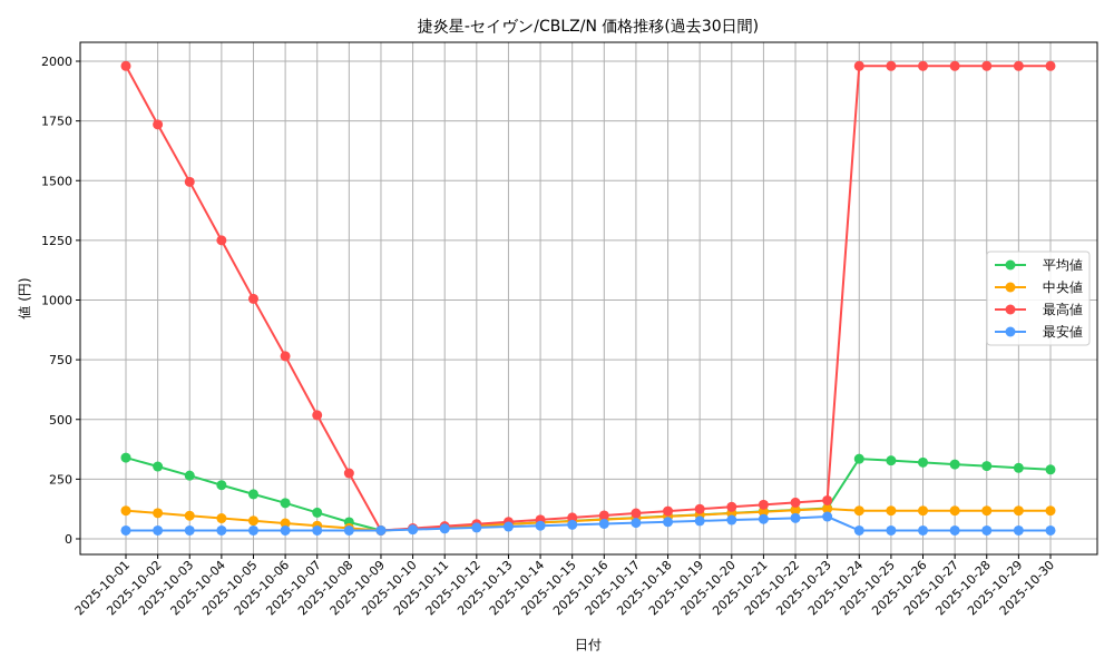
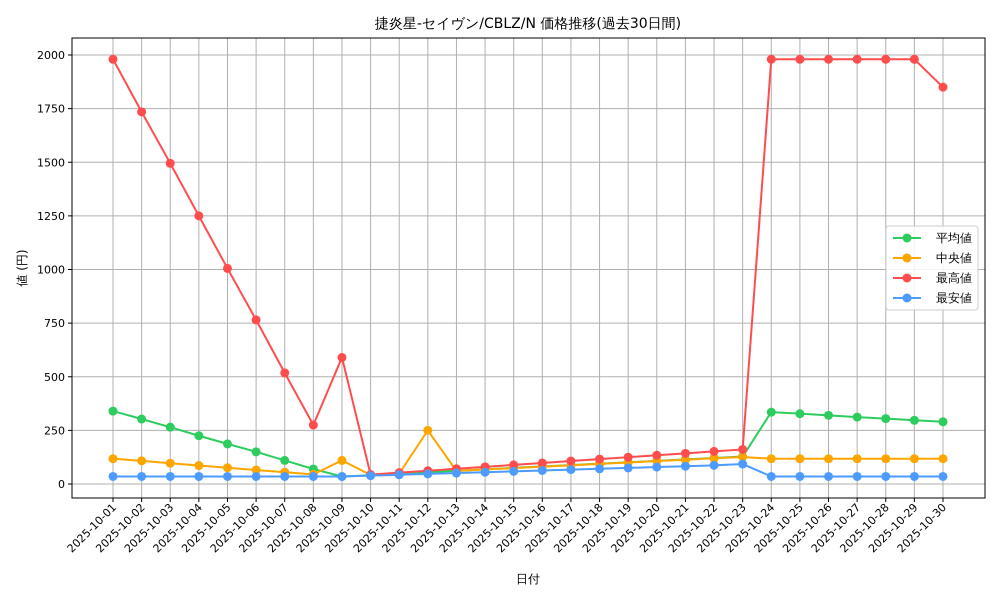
中央値/2025-10-09: 40 -> 110
最高値/2025-10-09: 40 -> 590
中央値/2025-10-12: 60 -> 250
最高値/2025-10-30: 1980 -> 1850
